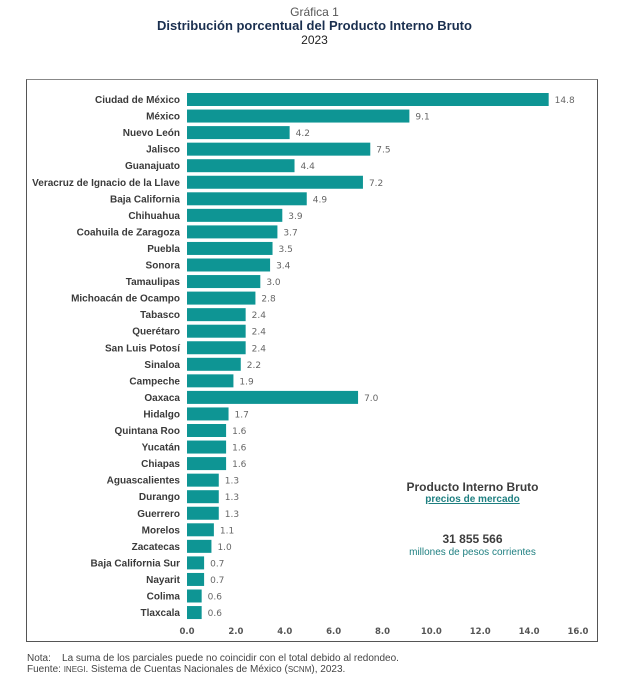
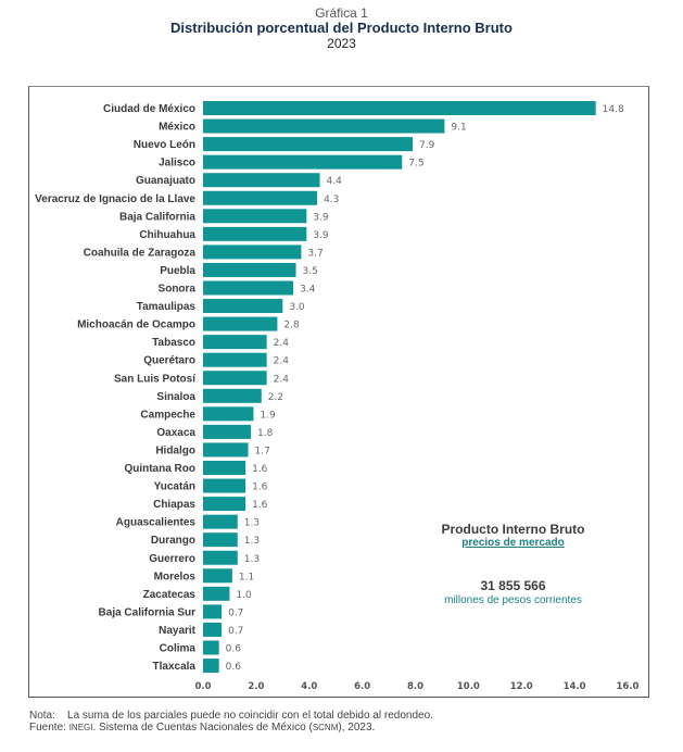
Nuevo León: 4.2 -> 7.9
Veracruz de Ignacio de la Llave: 7.2 -> 4.3
Baja California: 4.9 -> 3.9
Oaxaca: 7.0 -> 1.8
